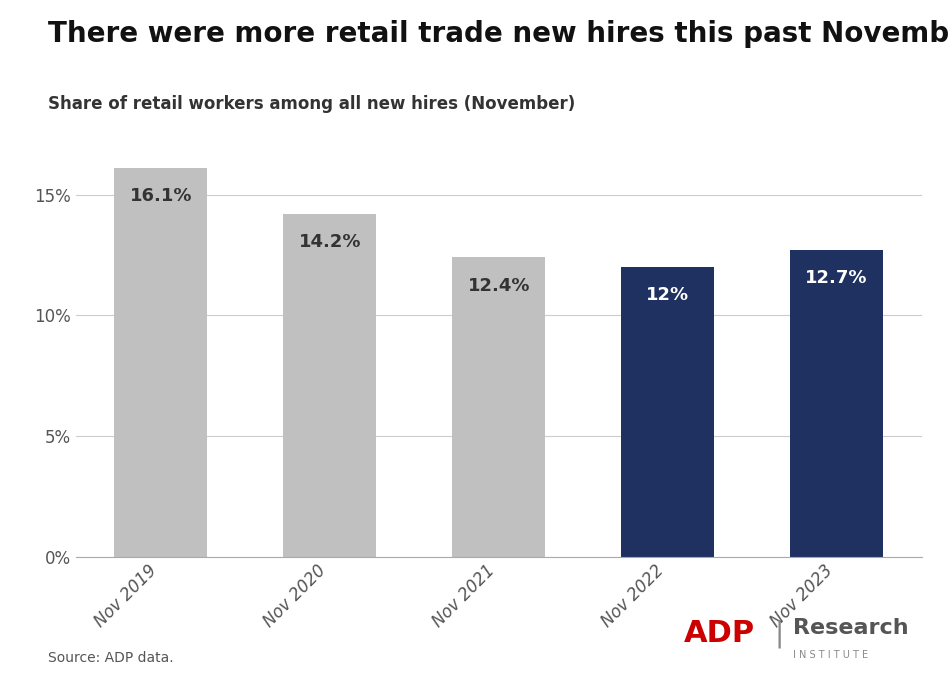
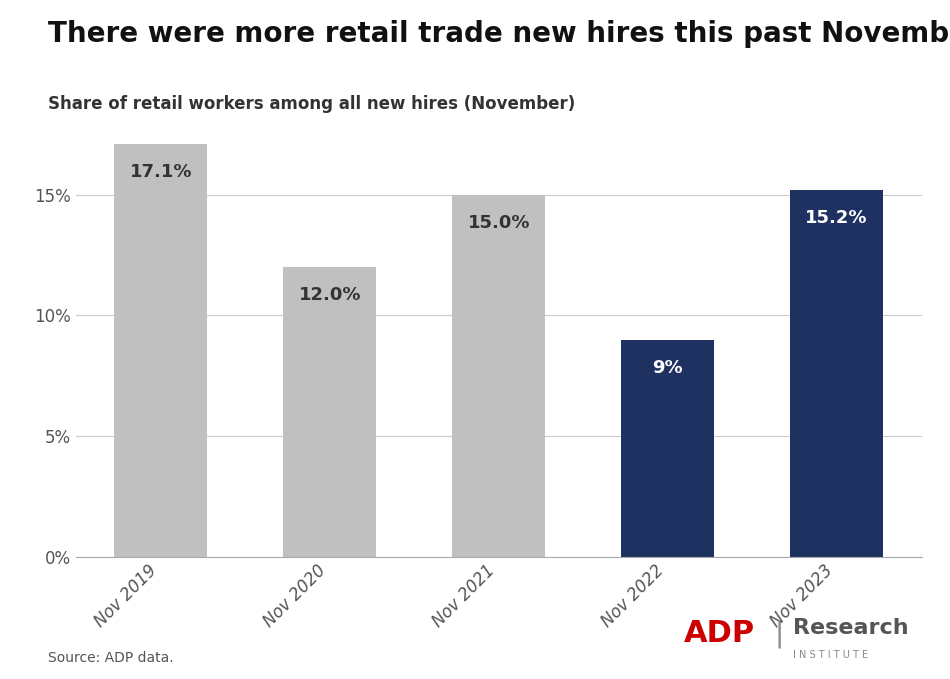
Nov 2019: 16.1% -> 17.1%
Nov 2020: 14.2% -> 12.0%
Nov 2021: 12.4% -> 15.0%
Nov 2022: 12% -> 9%
Nov 2023: 12.7% -> 15.2%
